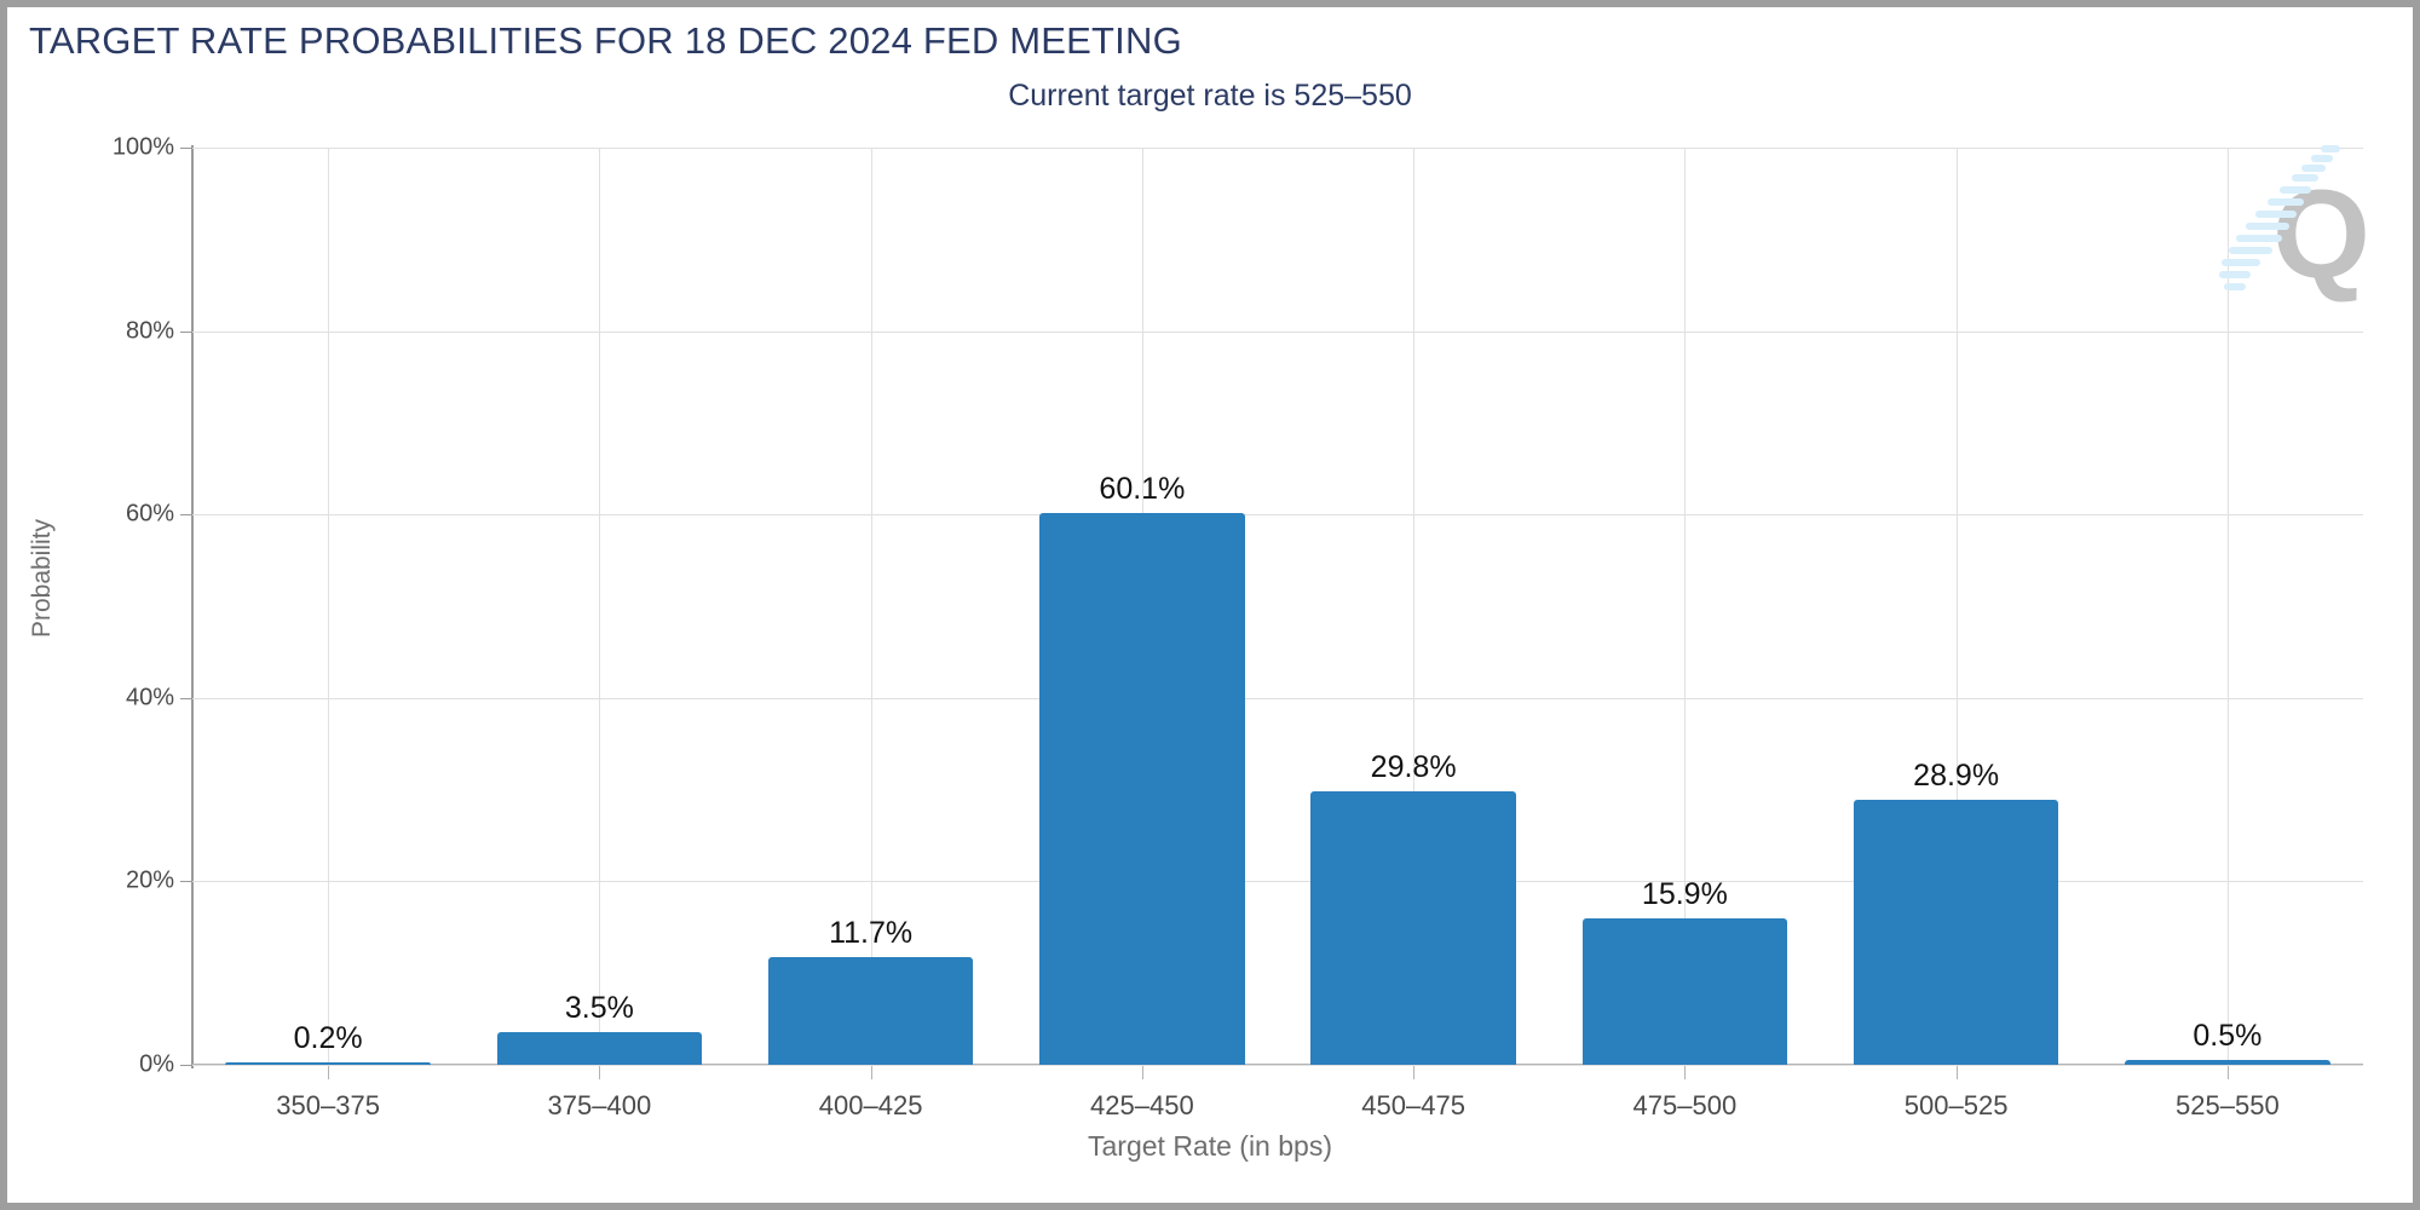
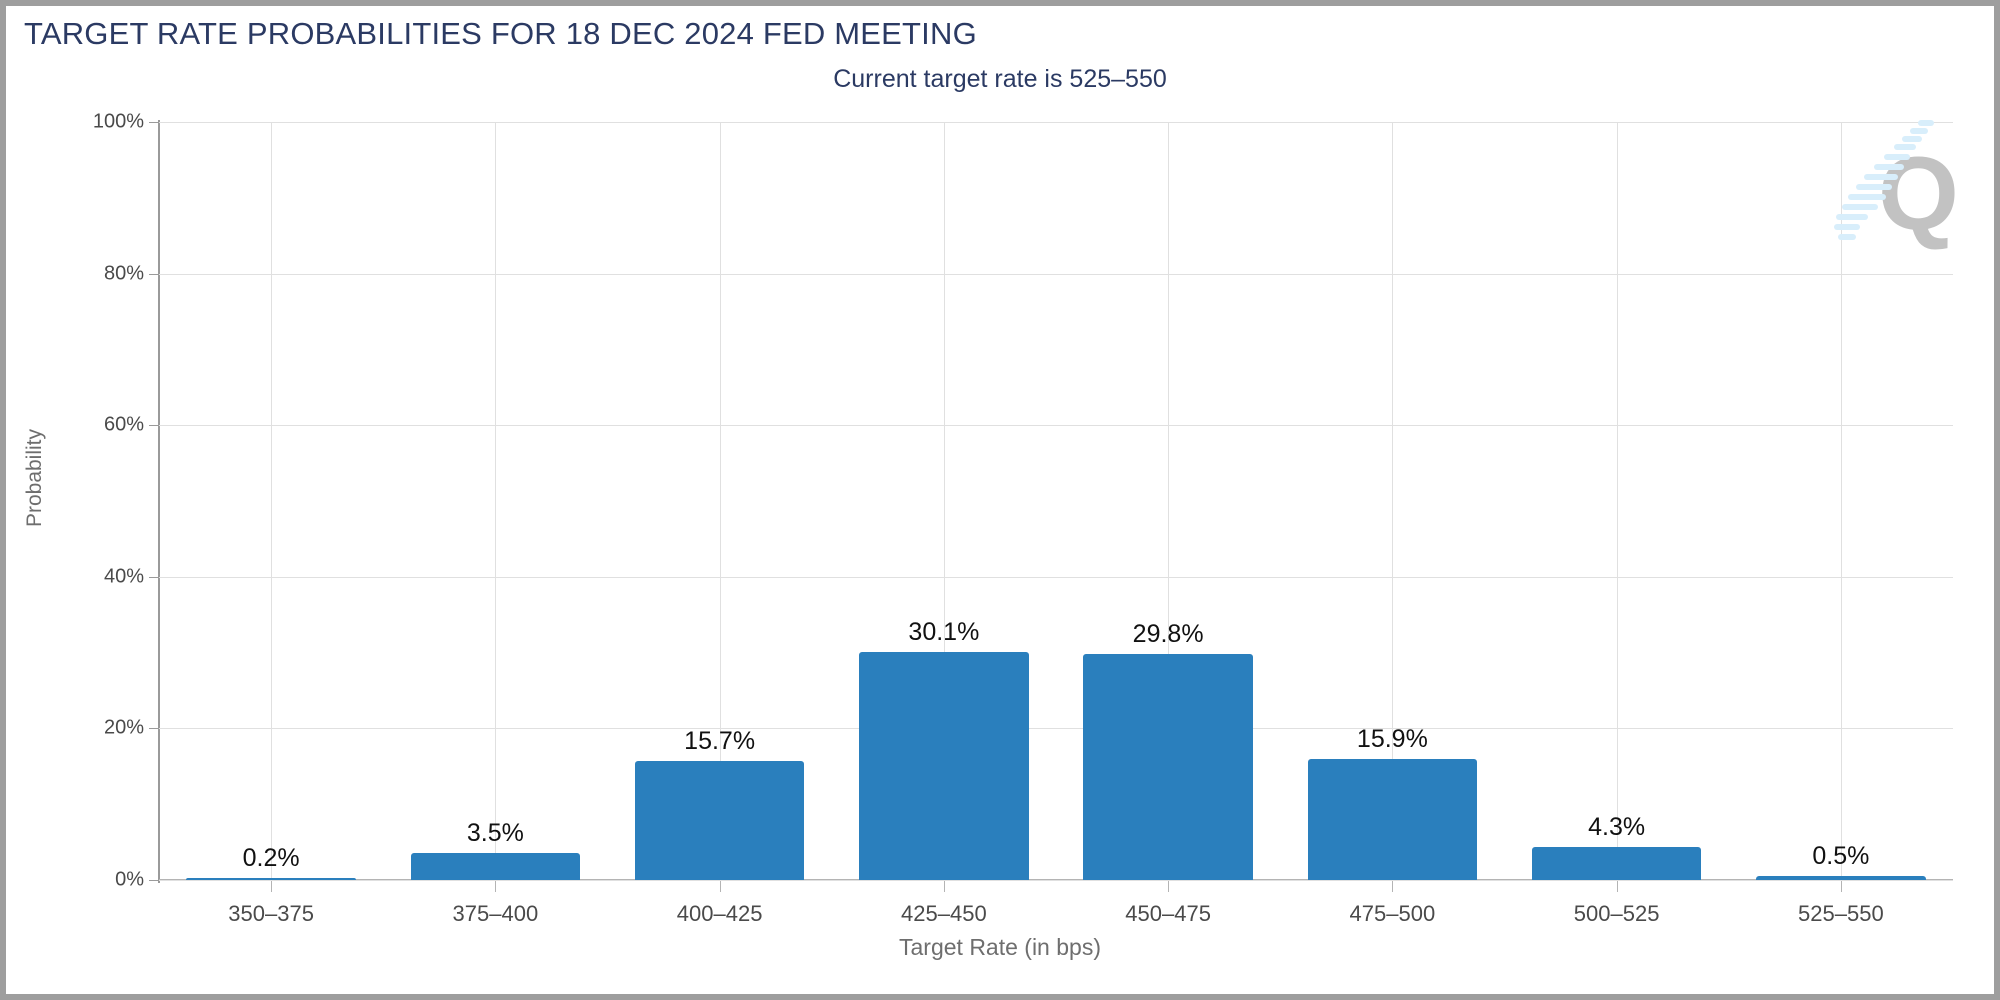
400–425: 11.7% -> 15.7%
425–450: 60.1% -> 30.1%
500–525: 28.9% -> 4.3%
